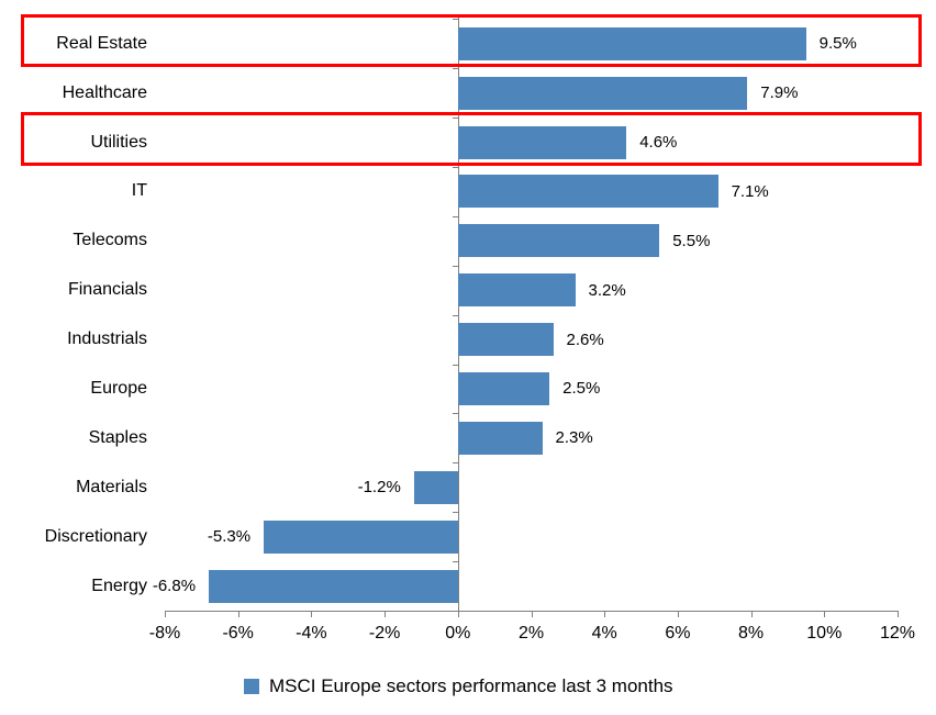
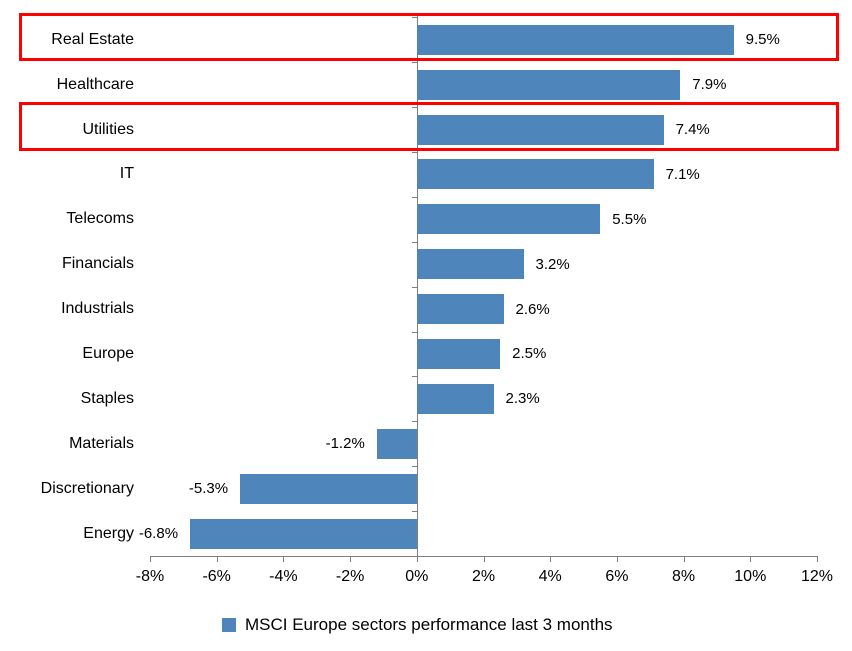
Utilities: 4.6% -> 7.4%
